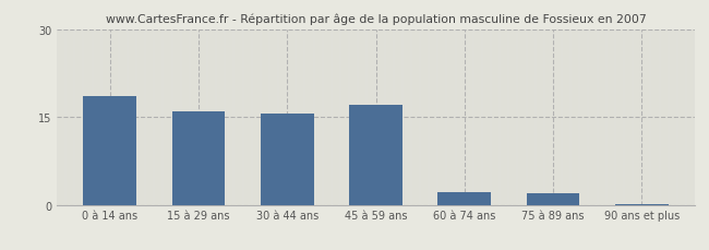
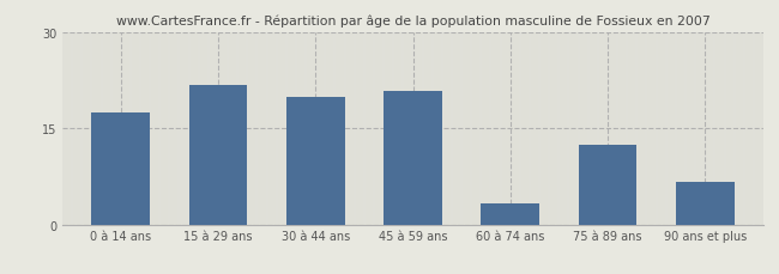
0 à 14 ans: 18.5 -> 17.4
15 à 29 ans: 16.0 -> 21.8
30 à 44 ans: 15.5 -> 19.8
45 à 59 ans: 17.0 -> 20.8
60 à 74 ans: 2.2 -> 3.2
75 à 89 ans: 1.9 -> 12.4
90 ans et plus: 0.1 -> 6.6
